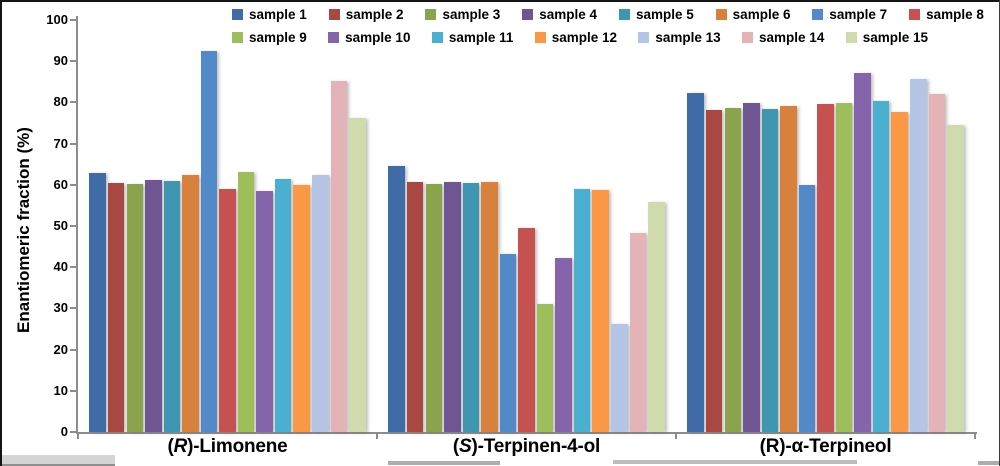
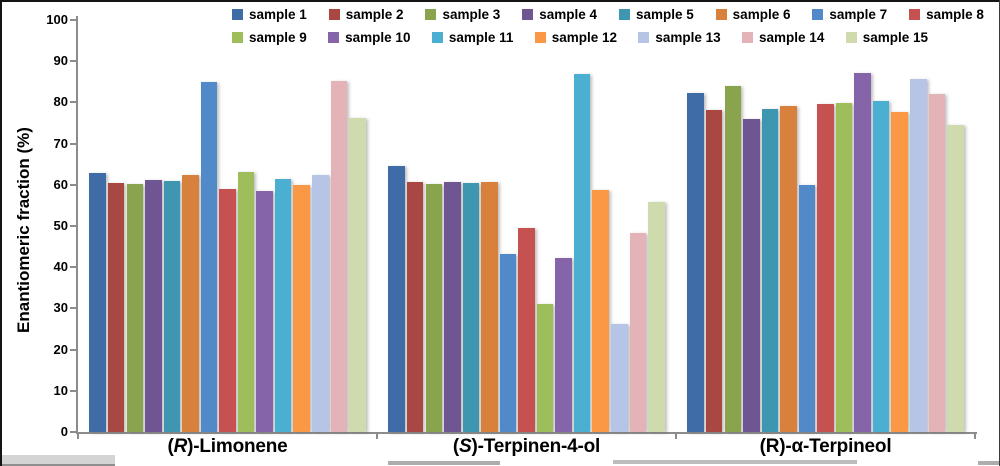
sample 7/(R)-Limonene: 92 -> 85
sample 11/(S)-Terpinen-4-ol: 59 -> 87
sample 3/(R)-α-Terpineol: 79 -> 84
sample 4/(R)-α-Terpineol: 80 -> 76
